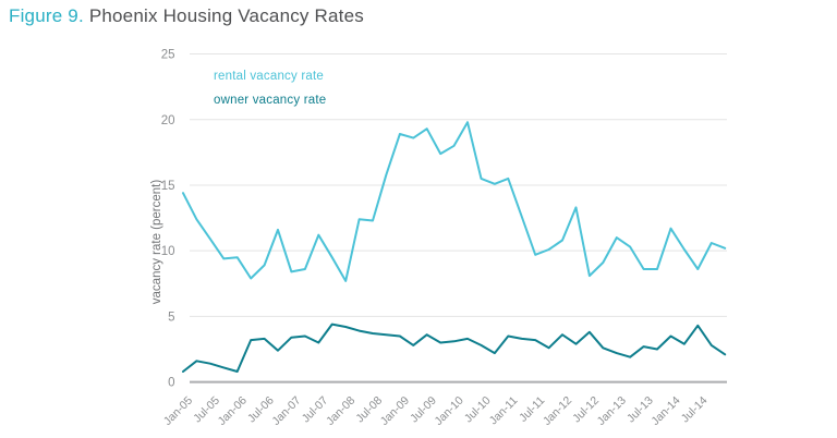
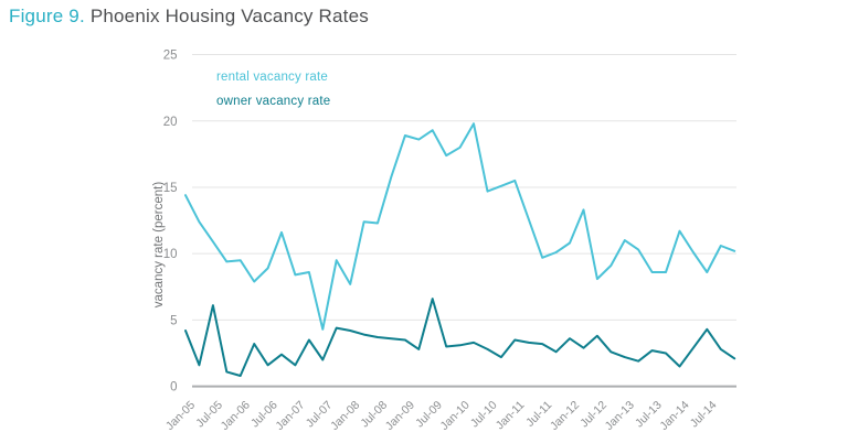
owner vacancy rate/Jan-05: 0.8 -> 4.2
owner vacancy rate/Jul-05: 1.4 -> 6.1
owner vacancy rate/Jul-06: 3.3 -> 1.6
owner vacancy rate/Jan-07: 3.4 -> 1.6
rental vacancy rate/Jul-07: 11.2 -> 4.3
owner vacancy rate/Jul-07: 3.0 -> 2.0
owner vacancy rate/Jul-09: 3.6 -> 6.6
rental vacancy rate/Jul-10: 15.5 -> 14.7
owner vacancy rate/Jan-14: 3.5 -> 1.5
